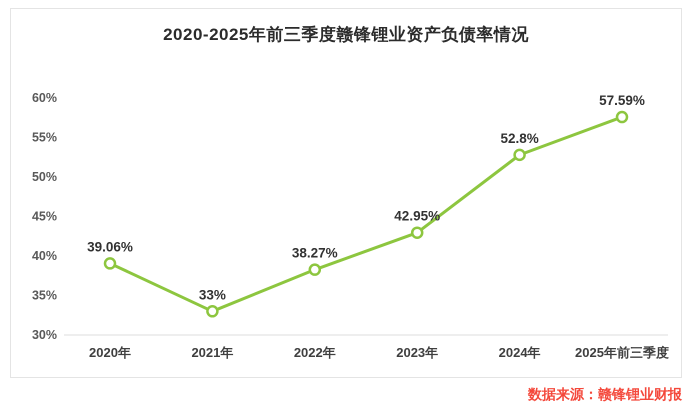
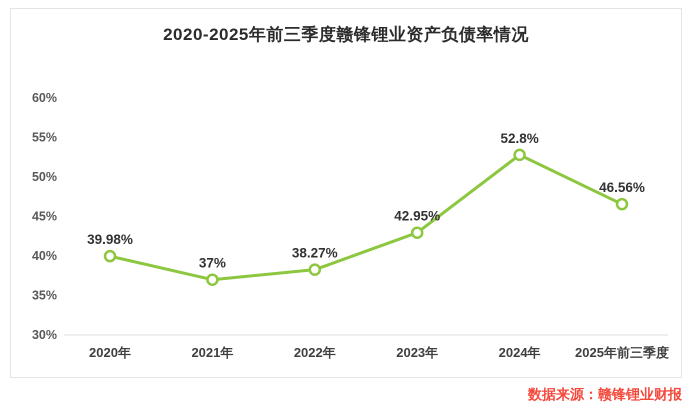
2020年: 39.06% -> 39.98%
2021年: 33% -> 37%
2025年前三季度: 57.59% -> 46.56%
